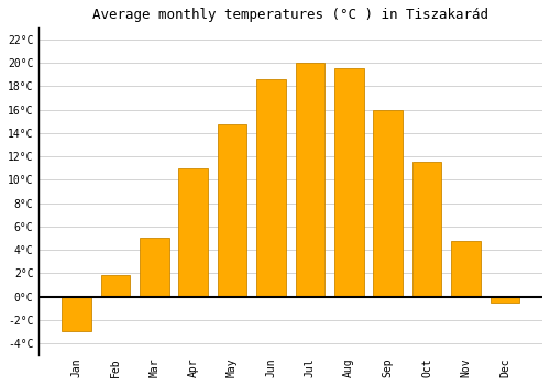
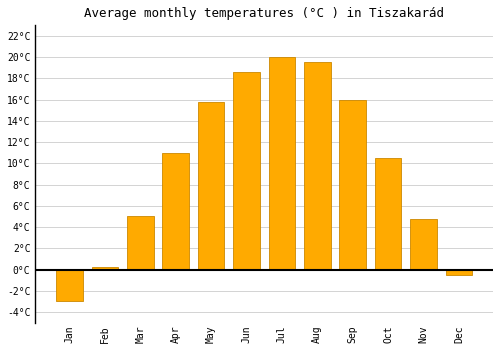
Feb: 1.8°C -> 0.2°C
May: 14.7°C -> 15.8°C
Oct: 11.5°C -> 10.5°C
